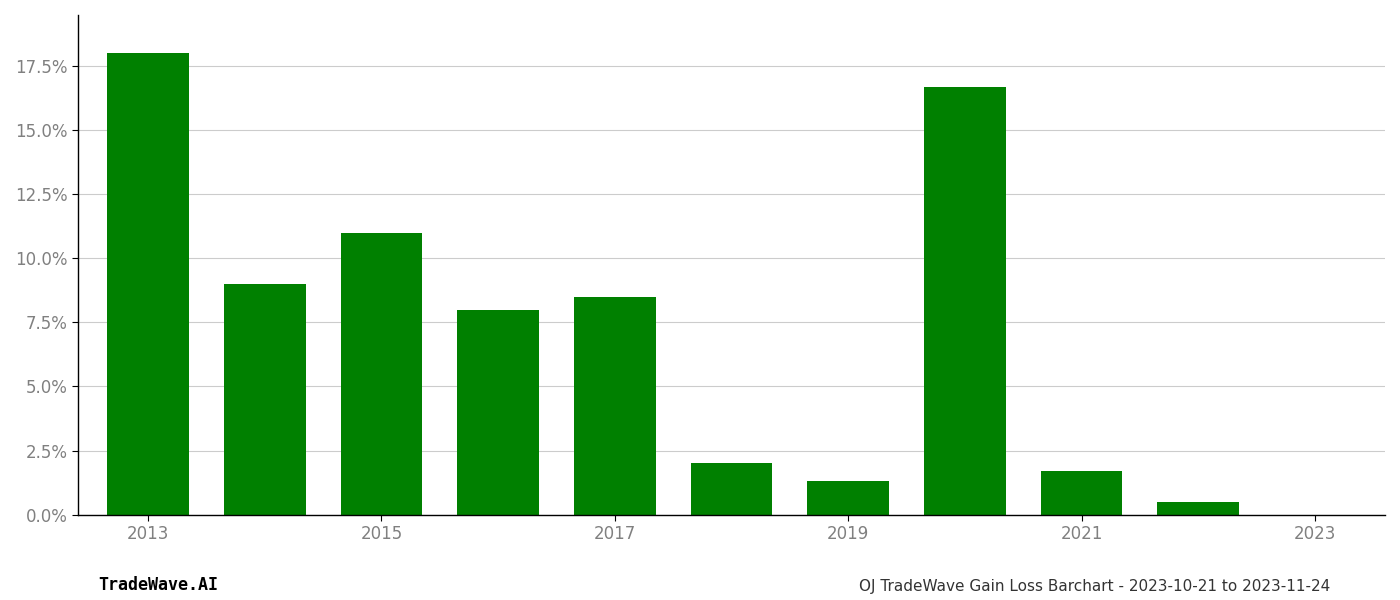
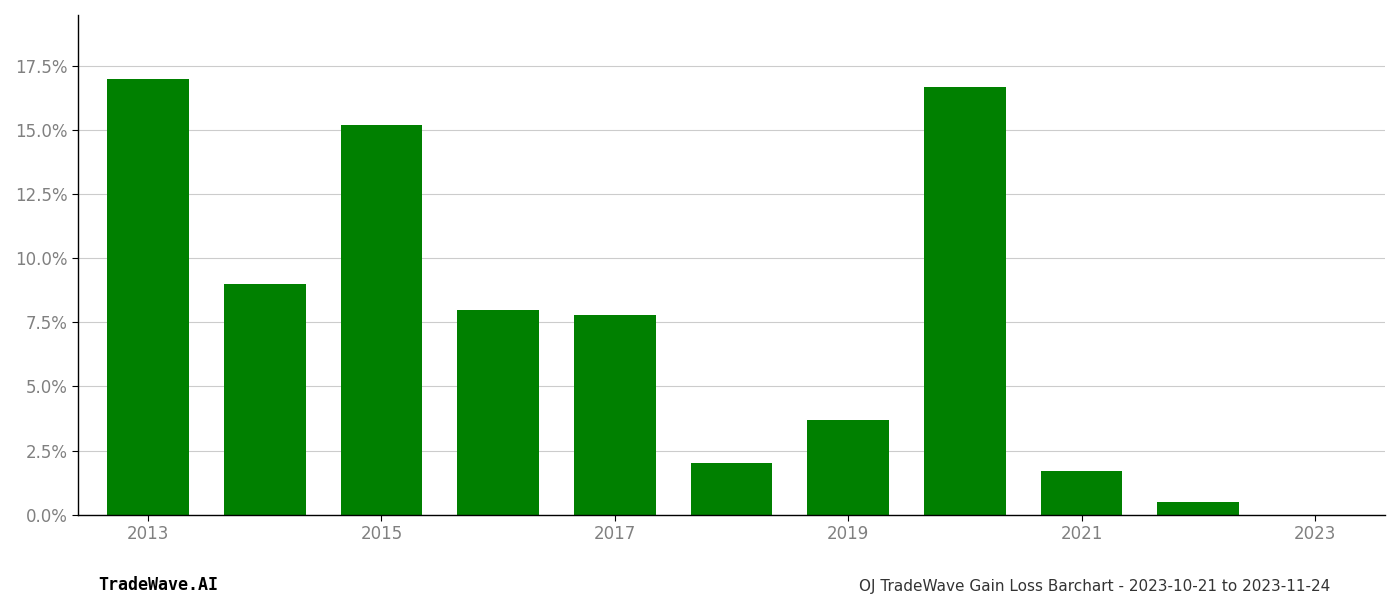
2013: 18.0% -> 17.0%
2015: 11.0% -> 15.2%
2017: 8.5% -> 7.8%
2019: 1.3% -> 3.7%
